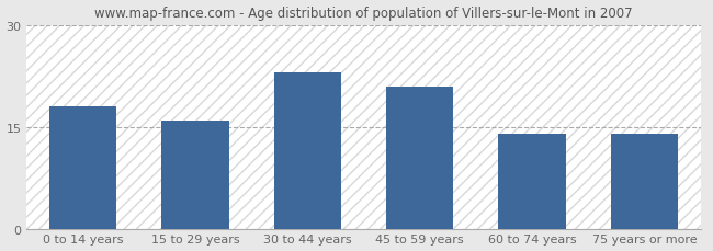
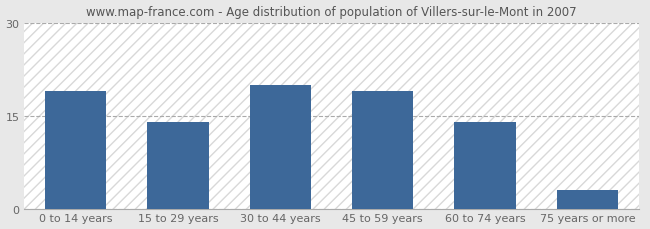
0 to 14 years: 18 -> 19
15 to 29 years: 16 -> 14
30 to 44 years: 23 -> 20
45 to 59 years: 21 -> 19
75 years or more: 14 -> 3
